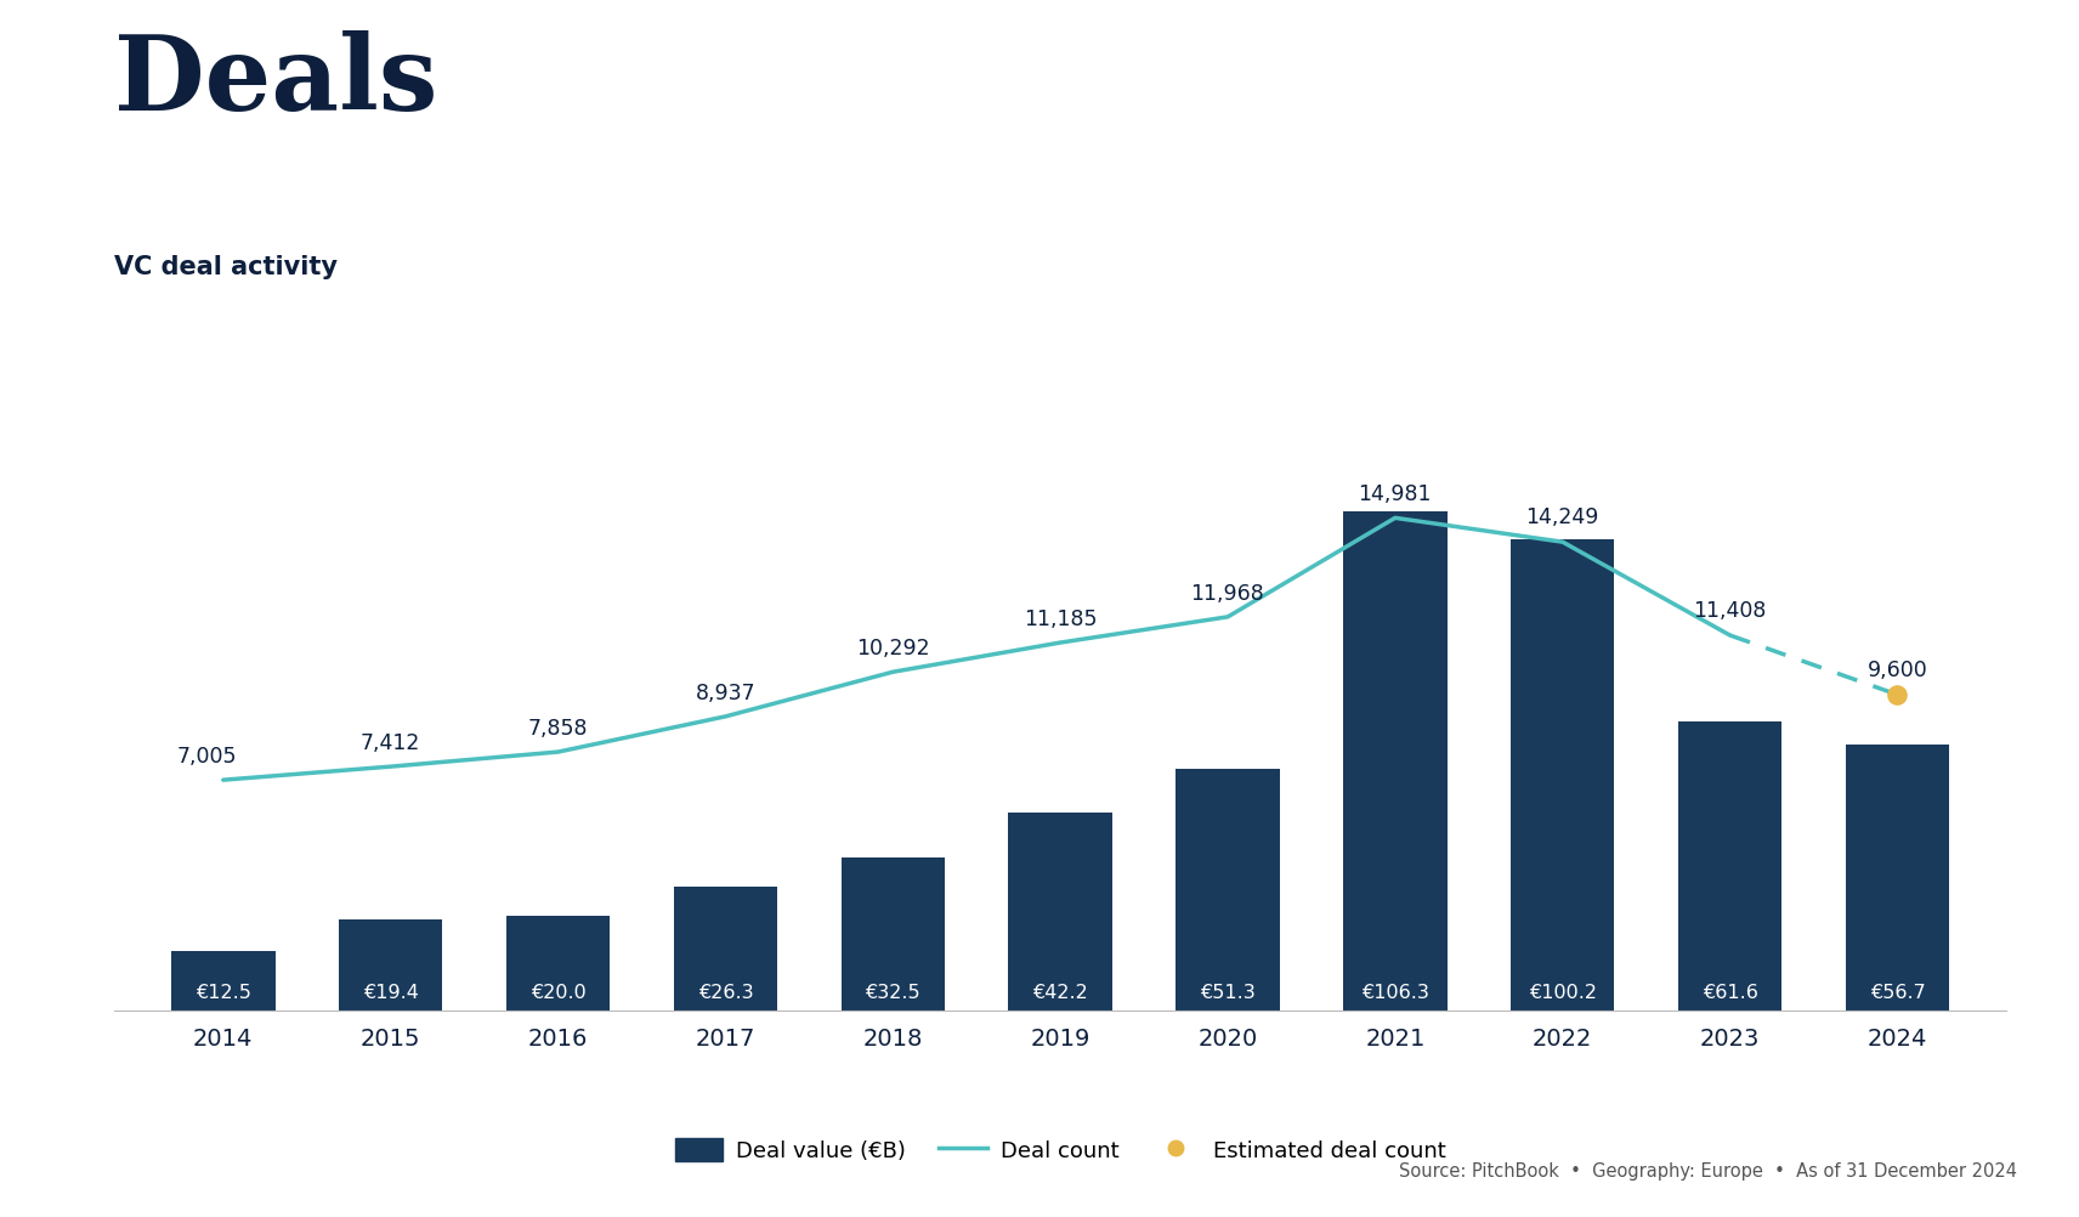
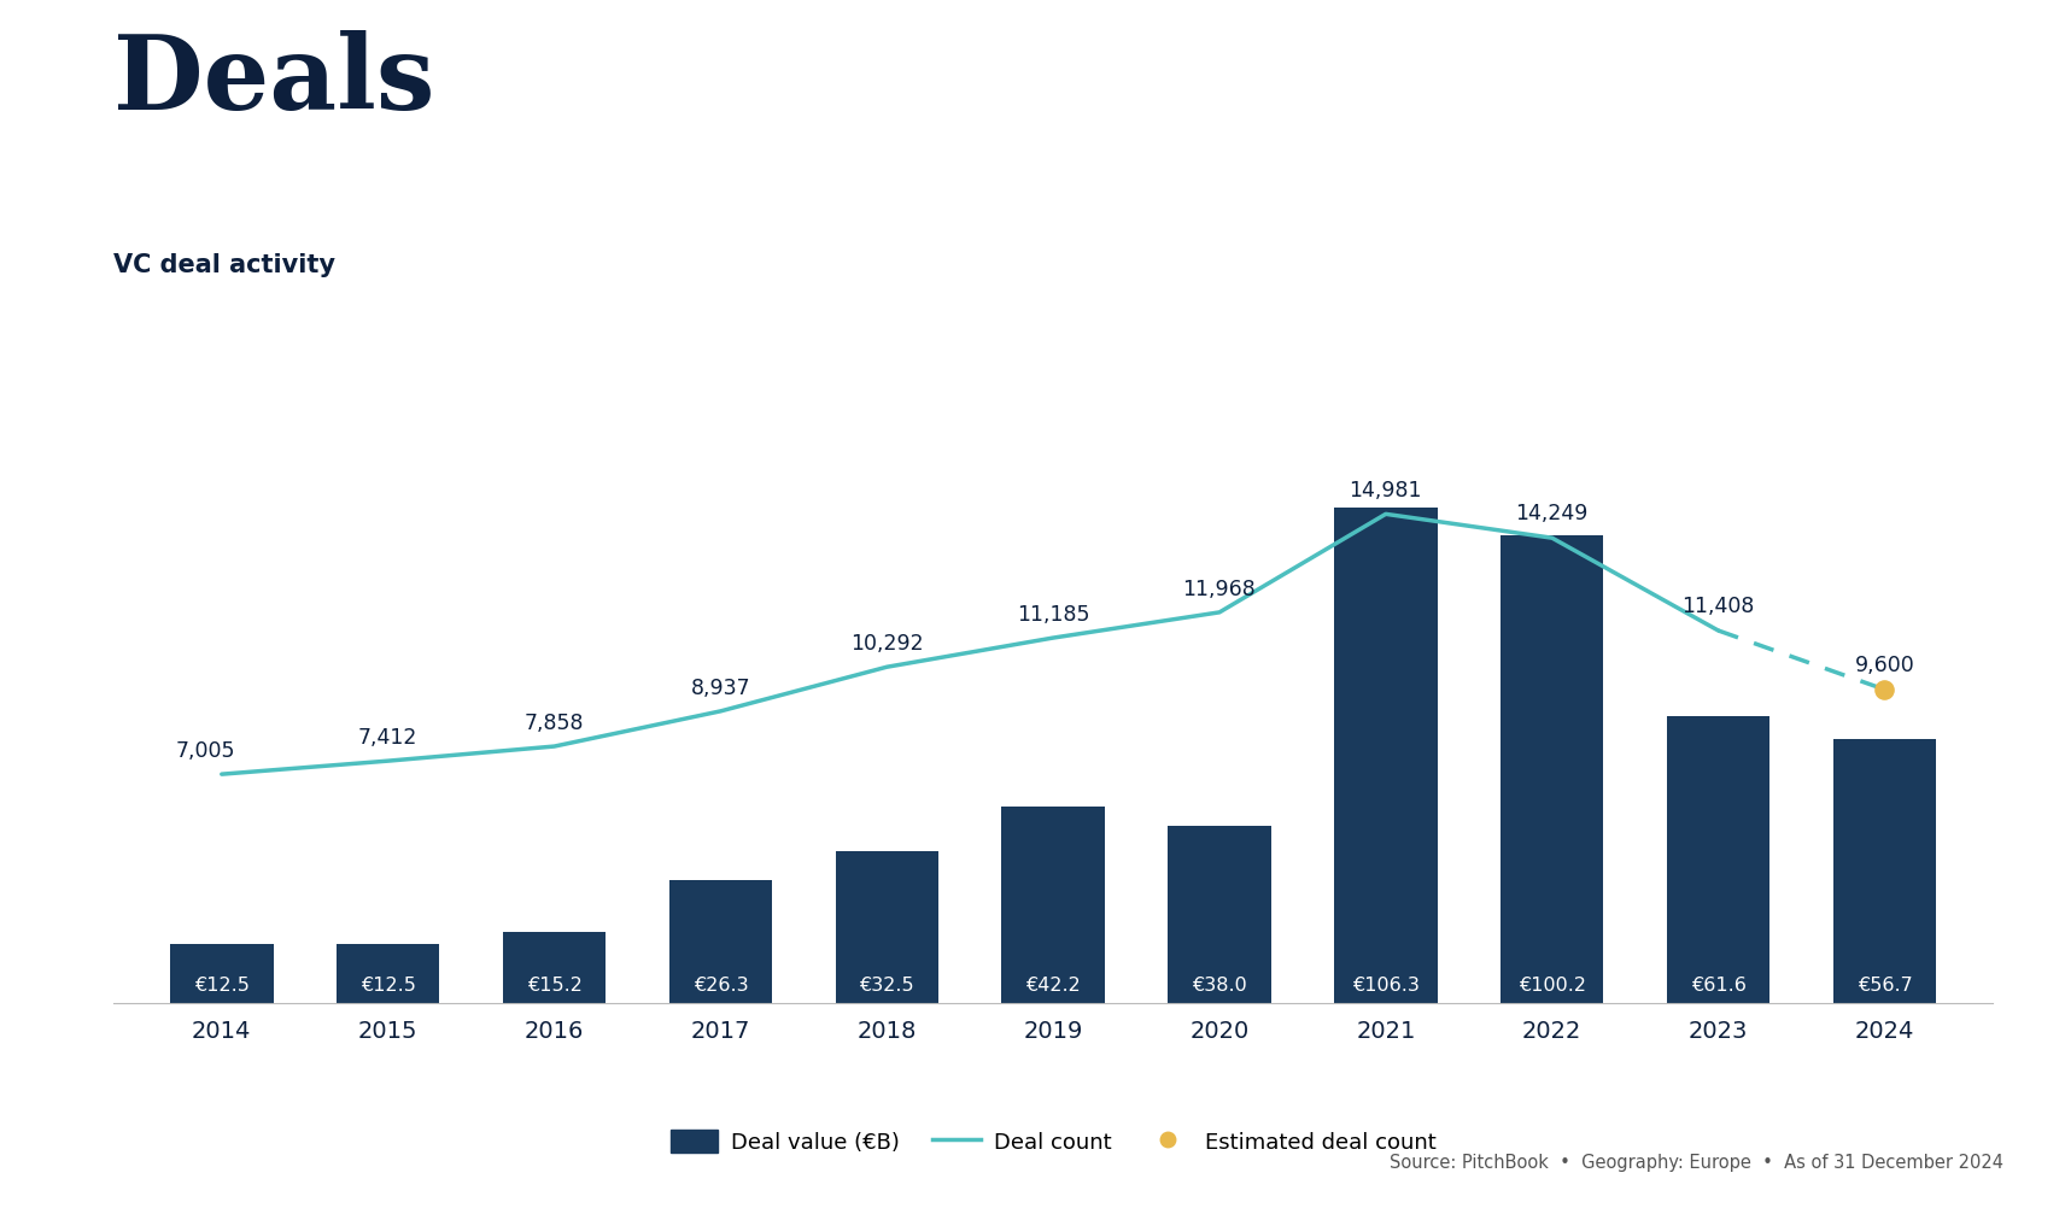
Deal value (€B)/2015: €19.4 -> €12.5
Deal value (€B)/2016: €20.0 -> €15.2
Deal value (€B)/2020: €51.3 -> €38.0
